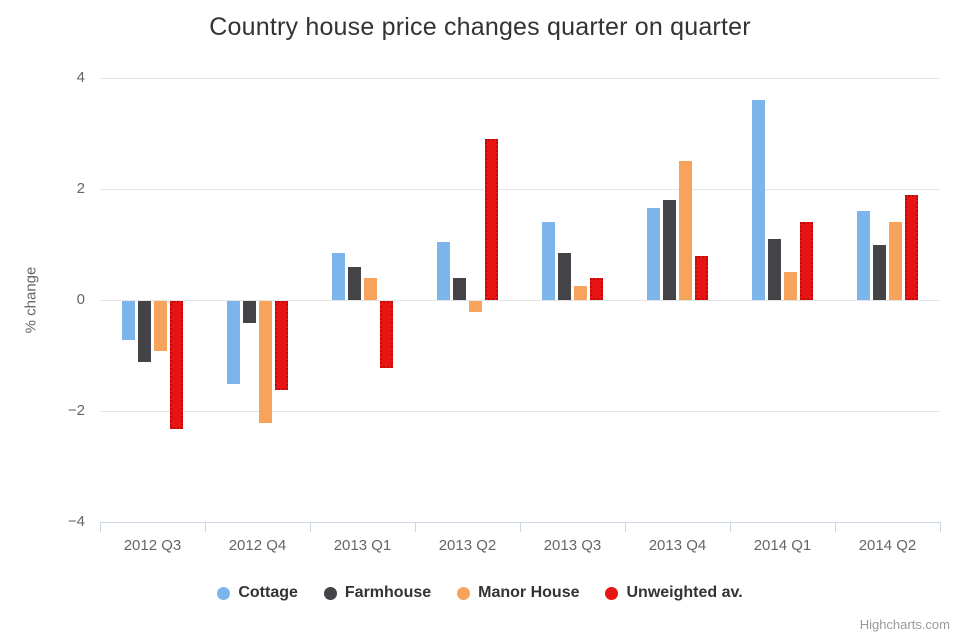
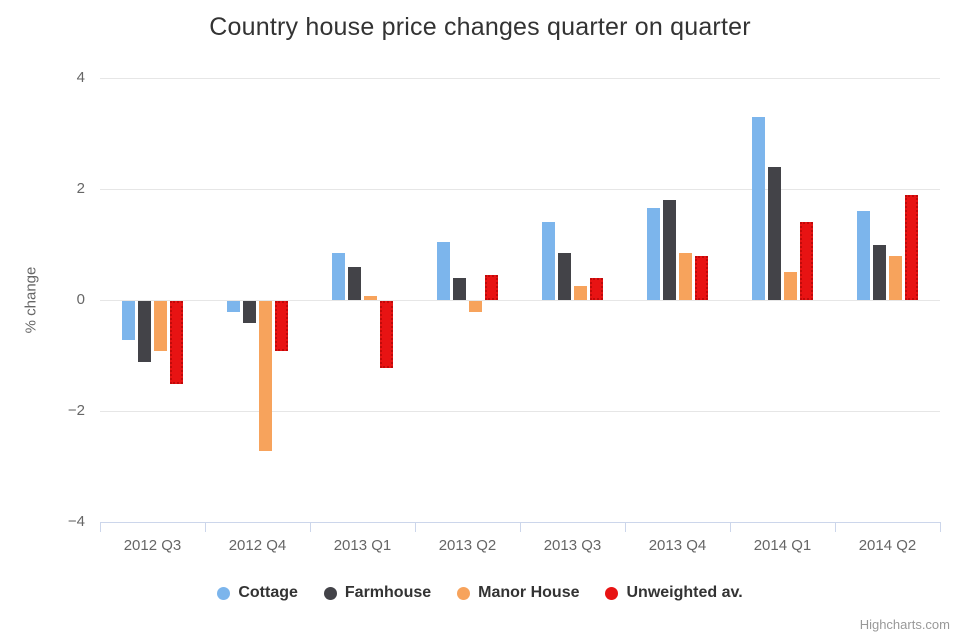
Unweighted av./2012 Q3: -2.3 -> -1.5
Cottage/2012 Q4: -1.5 -> -0.2
Manor House/2012 Q4: -2.2 -> -2.7
Unweighted av./2012 Q4: -1.6 -> -0.9
Manor House/2013 Q1: 0.4 -> 0.1
Unweighted av./2013 Q2: 2.9 -> 0.5
Manor House/2013 Q4: 2.5 -> 0.8
Cottage/2014 Q1: 3.6 -> 3.3
Farmhouse/2014 Q1: 1.1 -> 2.4
Manor House/2014 Q2: 1.4 -> 0.8
